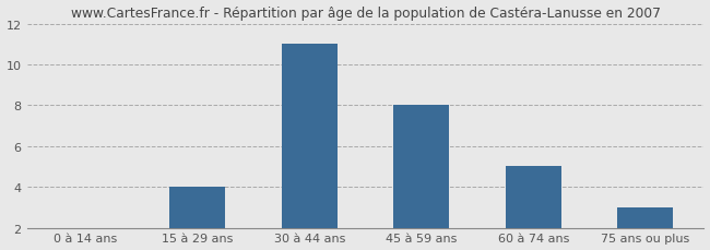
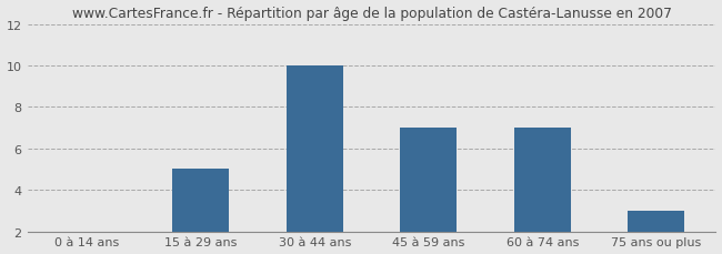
15 à 29 ans: 4 -> 5
30 à 44 ans: 11 -> 10
45 à 59 ans: 8 -> 7
60 à 74 ans: 5 -> 7
